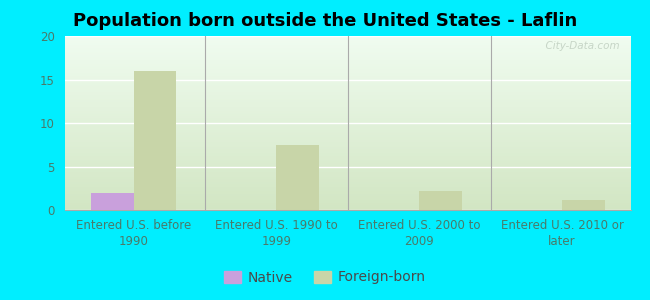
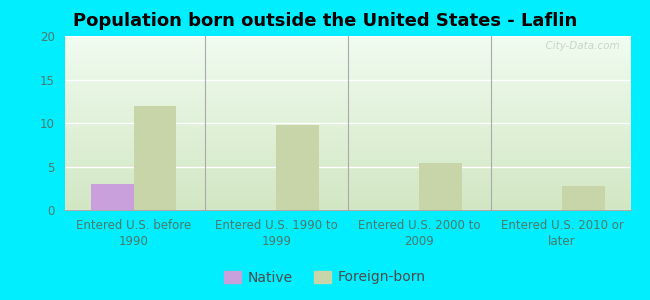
Native/Entered U.S. before 1990: 2 -> 3
Foreign-born/Entered U.S. before 1990: 16.0 -> 12.0
Foreign-born/Entered U.S. 1990 to 1999: 7.5 -> 9.8
Foreign-born/Entered U.S. 2000 to 2009: 2.2 -> 5.4
Foreign-born/Entered U.S. 2010 or later: 1.2 -> 2.8
